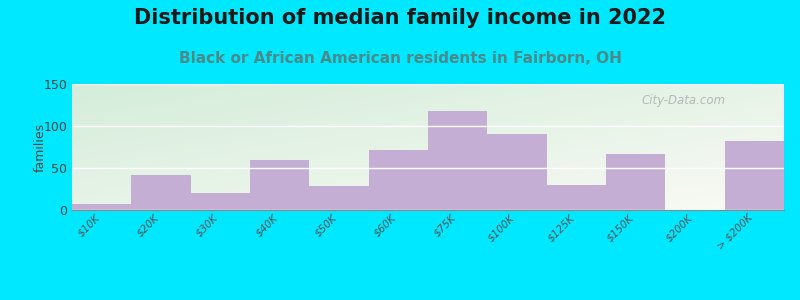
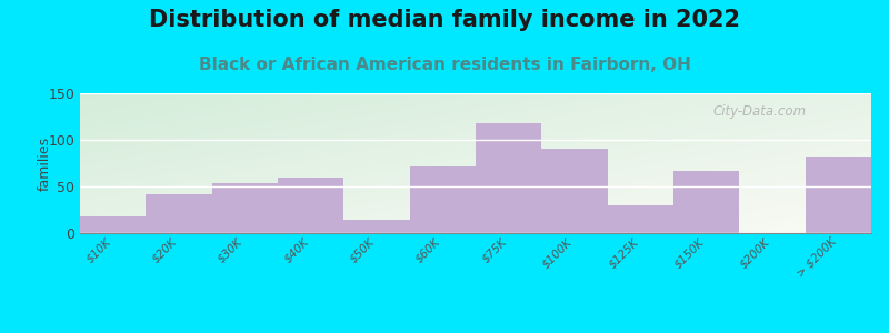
$10K: 7 -> 18
$30K: 20 -> 54
$50K: 28 -> 14
